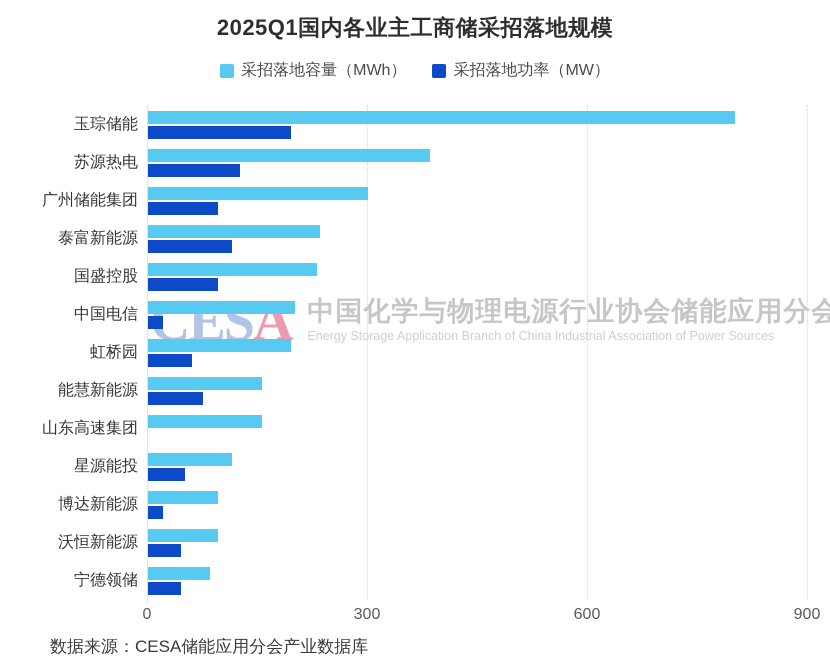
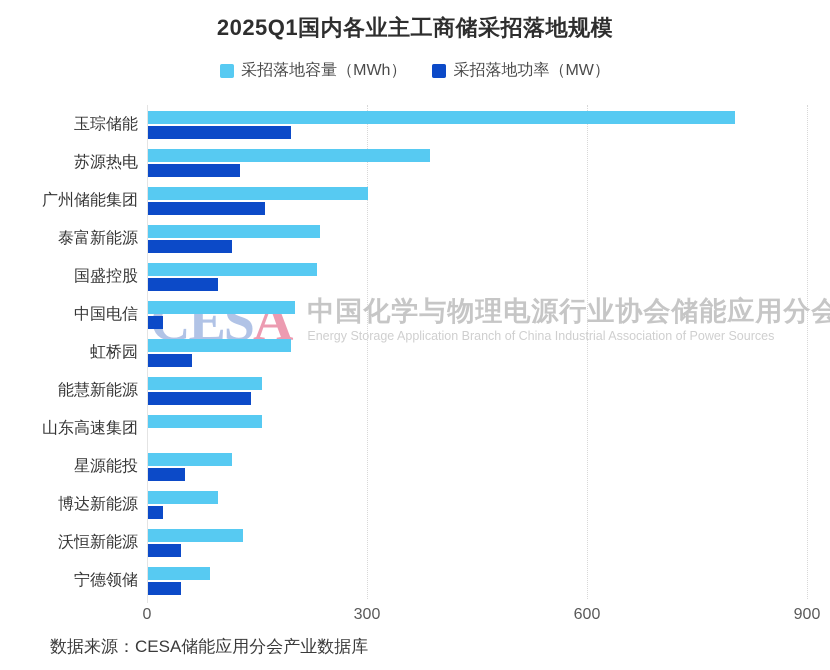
采招落地功率（MW）/广州储能集团: 100 -> 160
采招落地功率（MW）/能慧新能源: 80 -> 140
采招落地容量（MWh）/沃恒新能源: 100 -> 130
